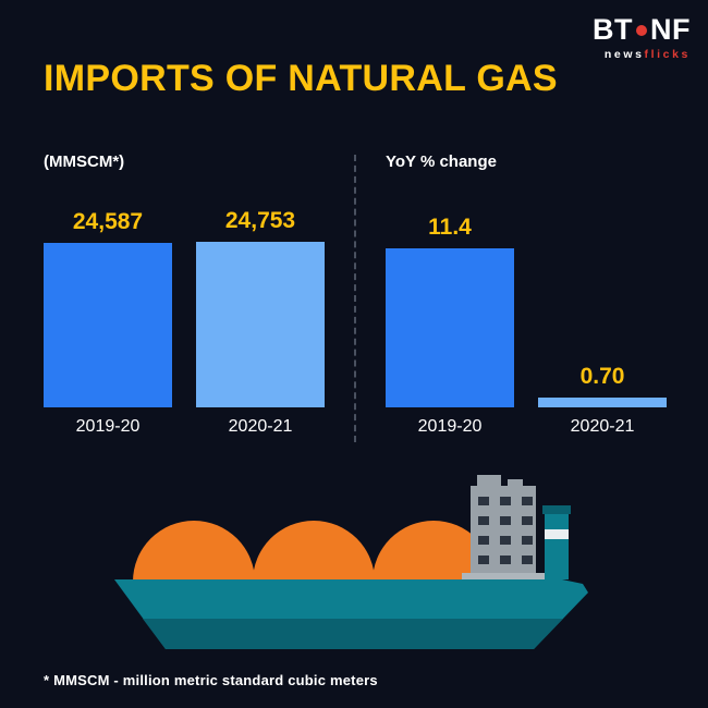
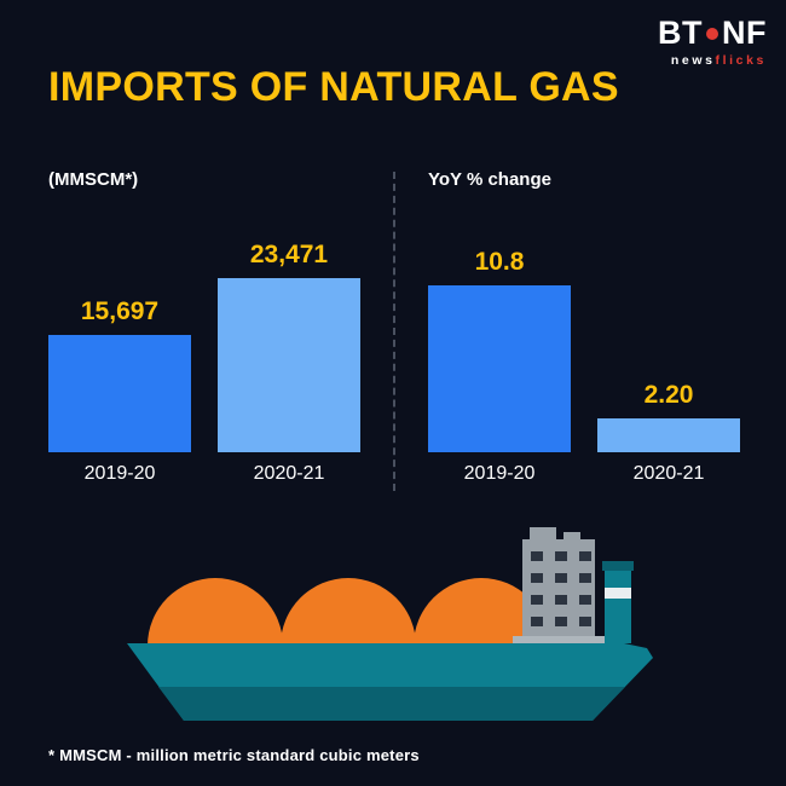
(MMSCM*)/2019-20: 24,587 -> 15,697
(MMSCM*)/2020-21: 24,753 -> 23,471
YoY % change/2019-20: 11.4 -> 10.8
YoY % change/2020-21: 0.70 -> 2.20
